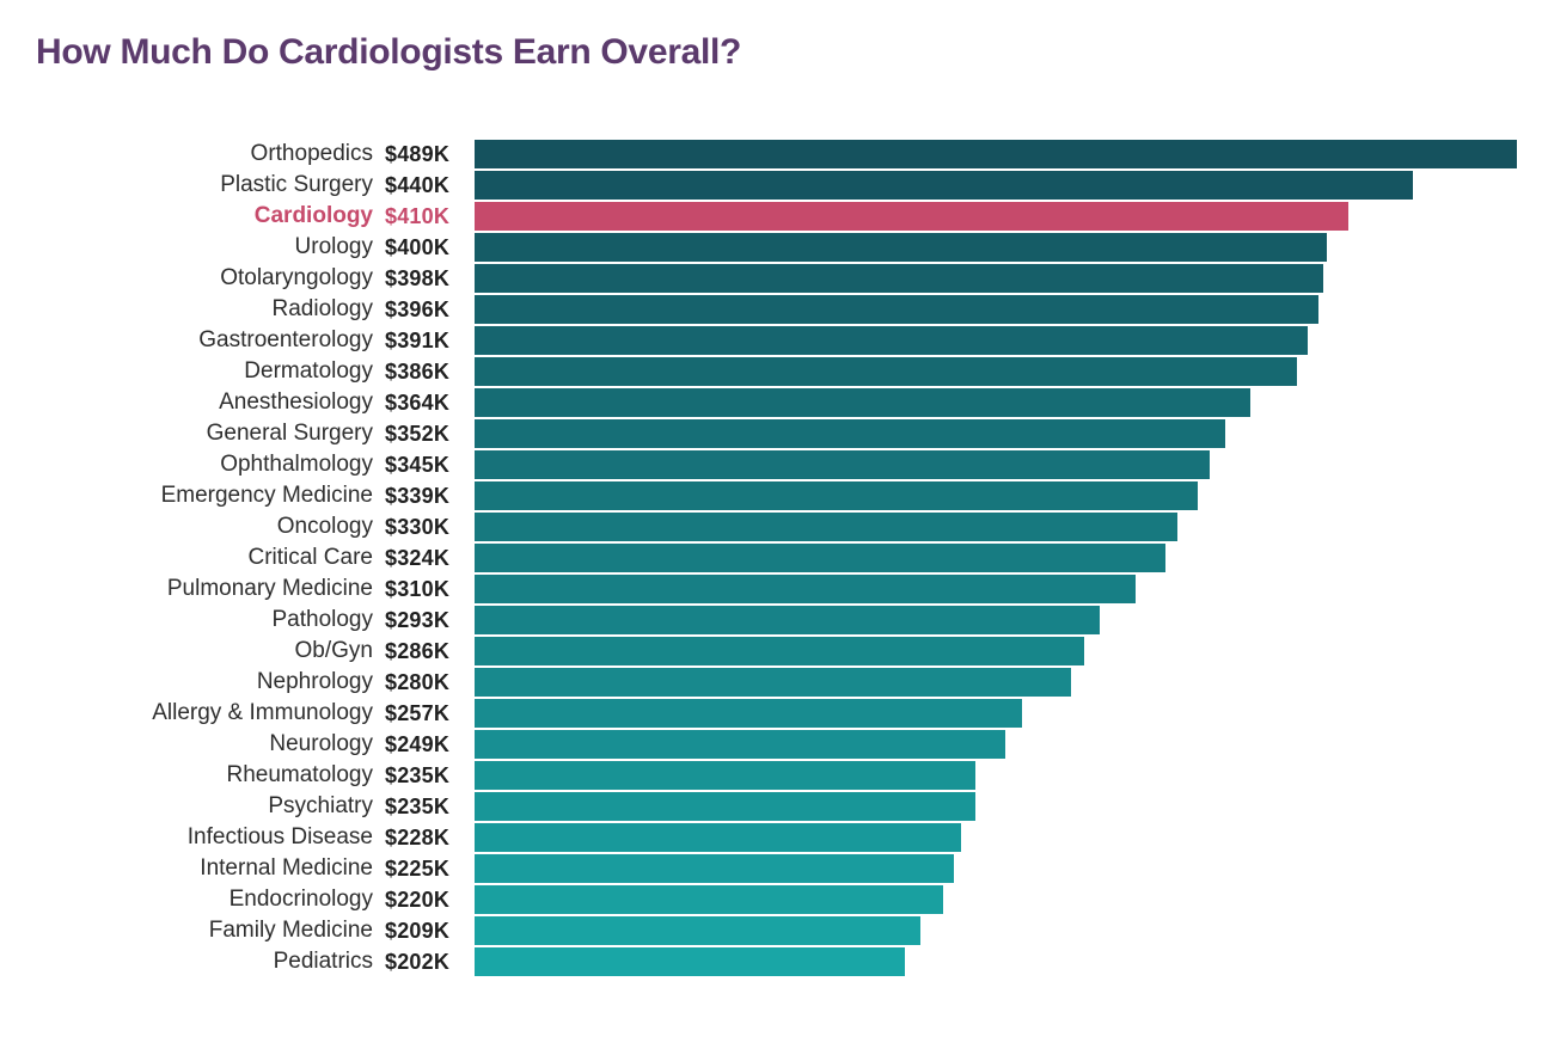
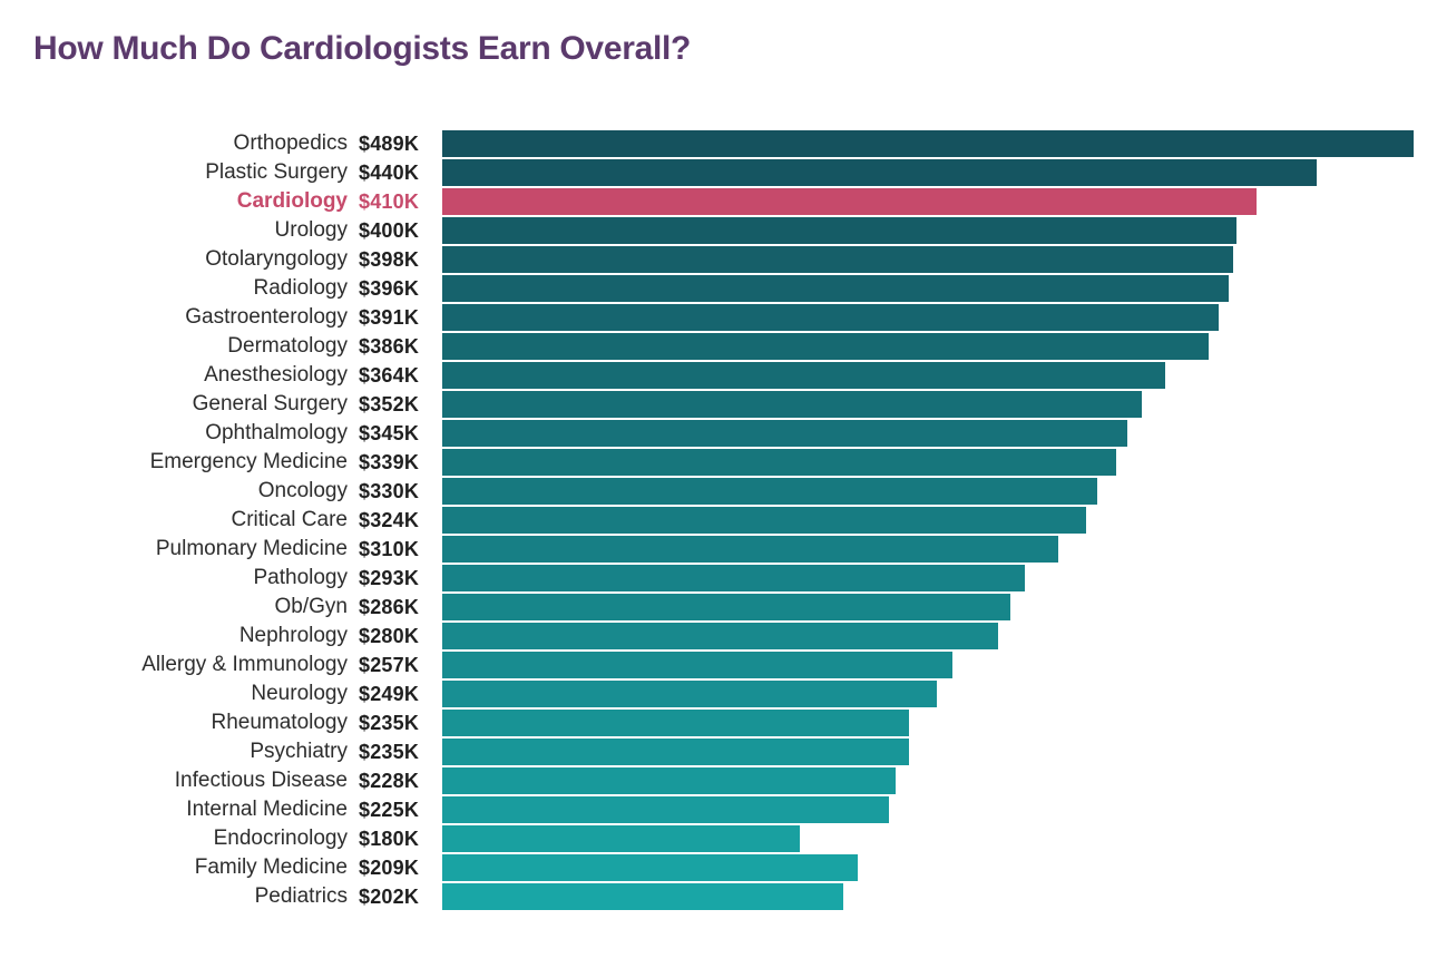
Endocrinology: $220K -> $180K
